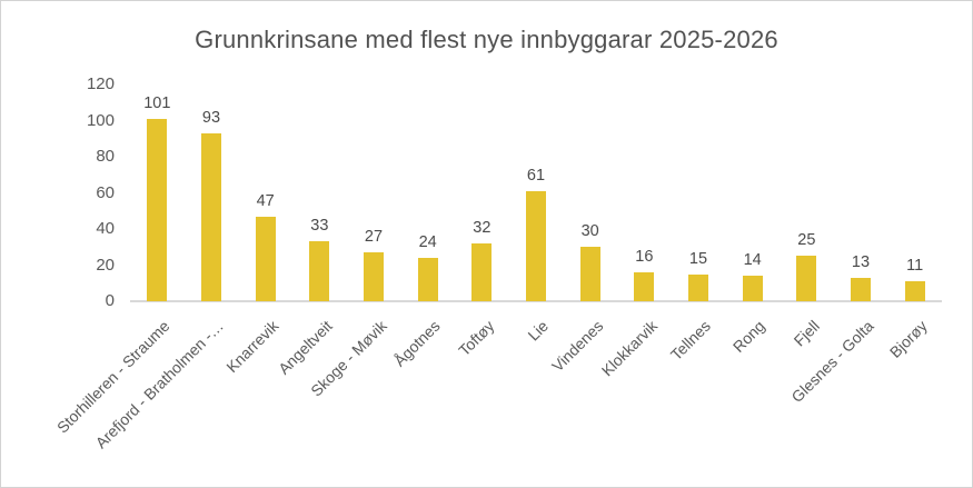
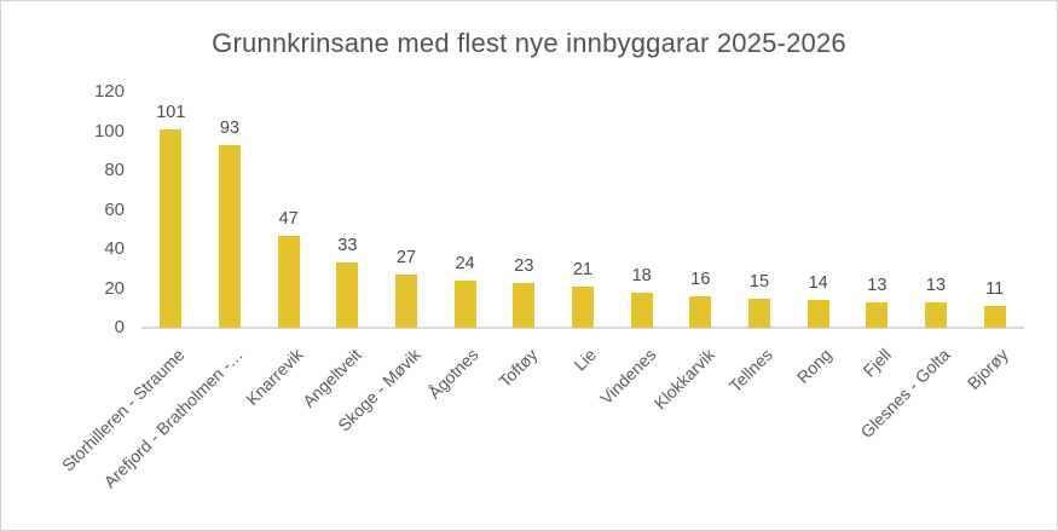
Toftøy: 32 -> 23
Lie: 61 -> 21
Vindenes: 30 -> 18
Fjell: 25 -> 13
